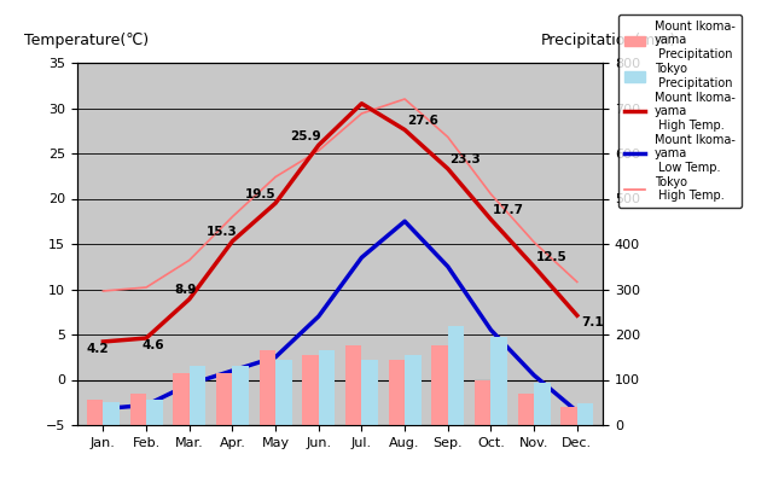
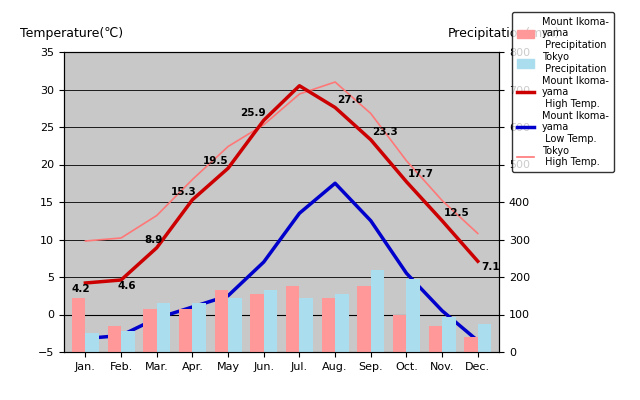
Mount Ikoma- yama Precipitation/Jan.: 55 -> 145
Tokyo Precipitation/Dec.: 48 -> 75
